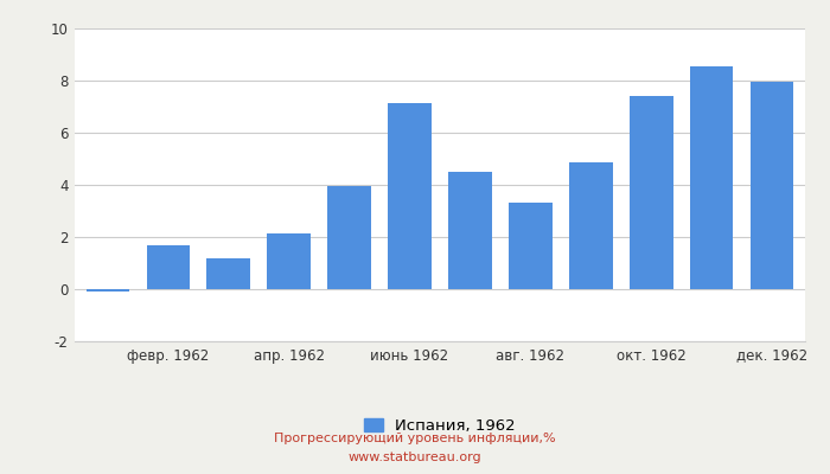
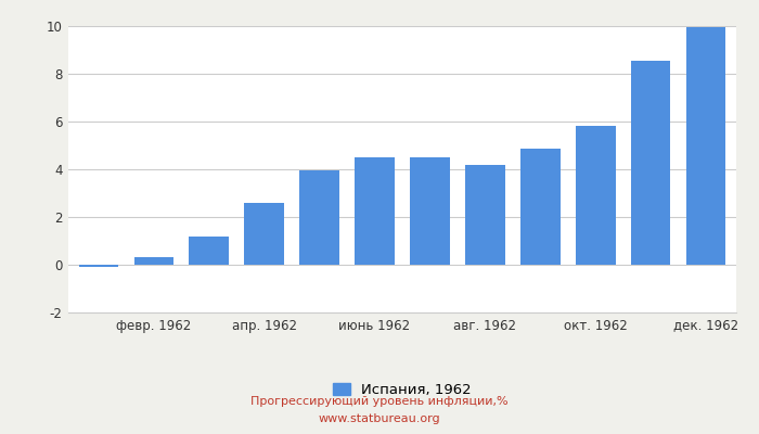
февр. 1962: 1.70 -> 0.30
апр. 1962: 2.15 -> 2.60
июнь 1962: 7.15 -> 4.50
авг. 1962: 3.30 -> 4.20
окт. 1962: 7.40 -> 5.80
дек. 1962: 7.95 -> 9.97
